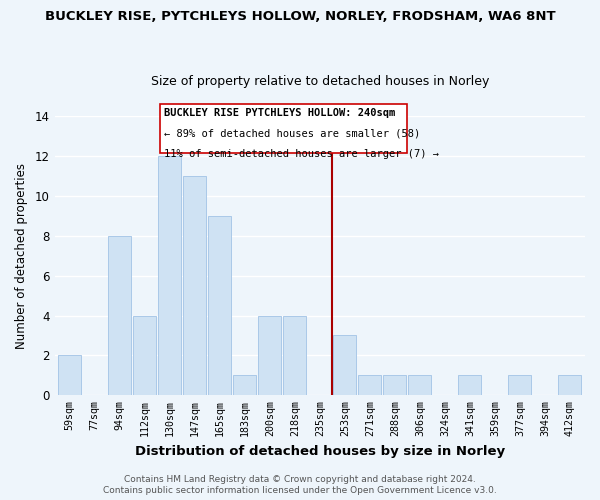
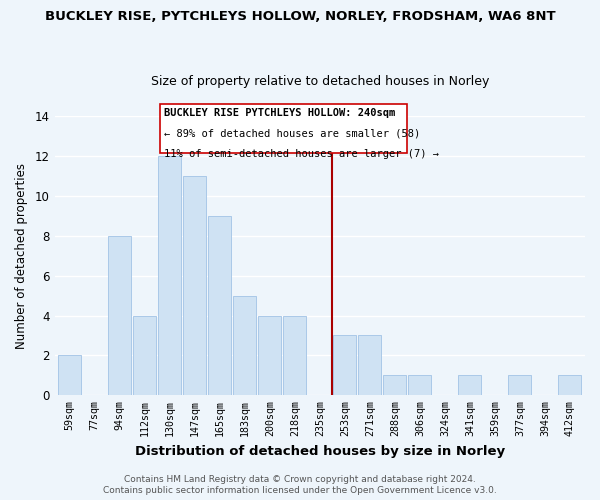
183sqm: 1 -> 5
271sqm: 1 -> 3
